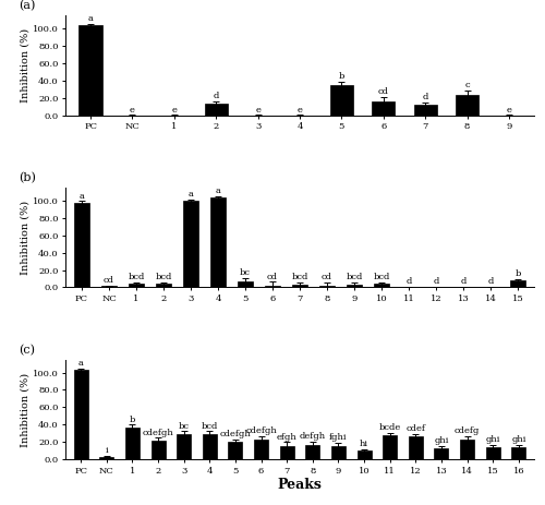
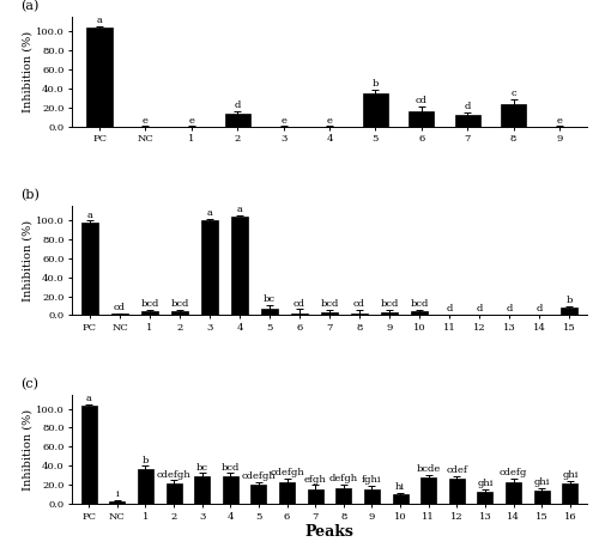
16: 14 -> 22
